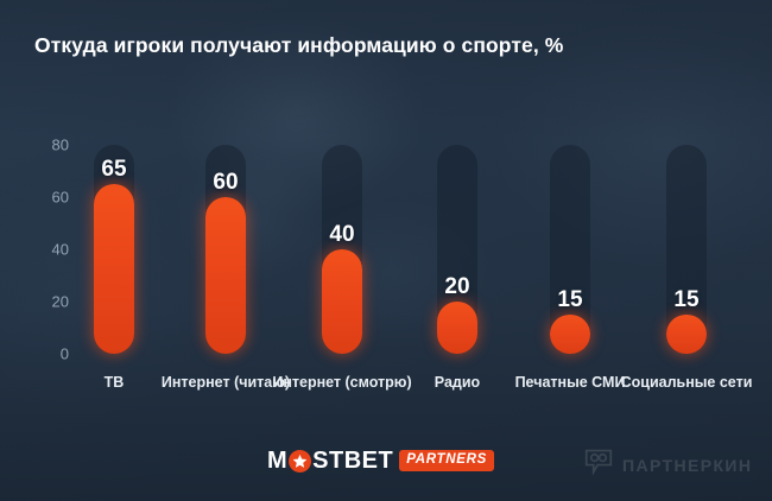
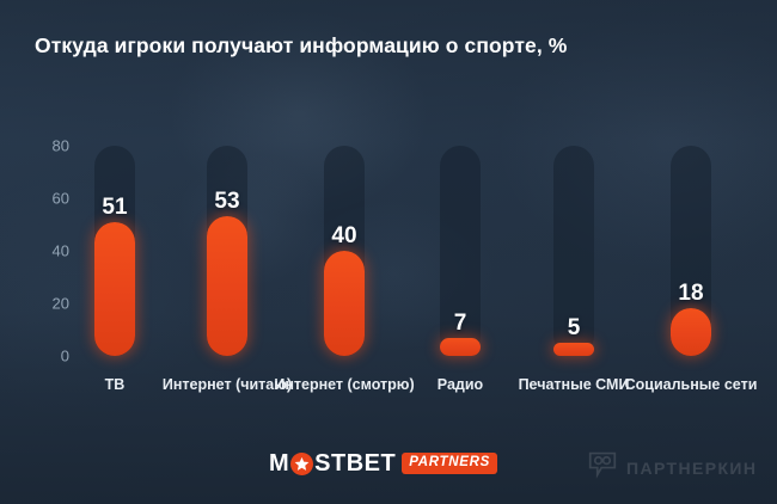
ТВ: 65 -> 51
Интернет (читаю): 60 -> 53
Радио: 20 -> 7
Печатные СМИ: 15 -> 5
Социальные сети: 15 -> 18
